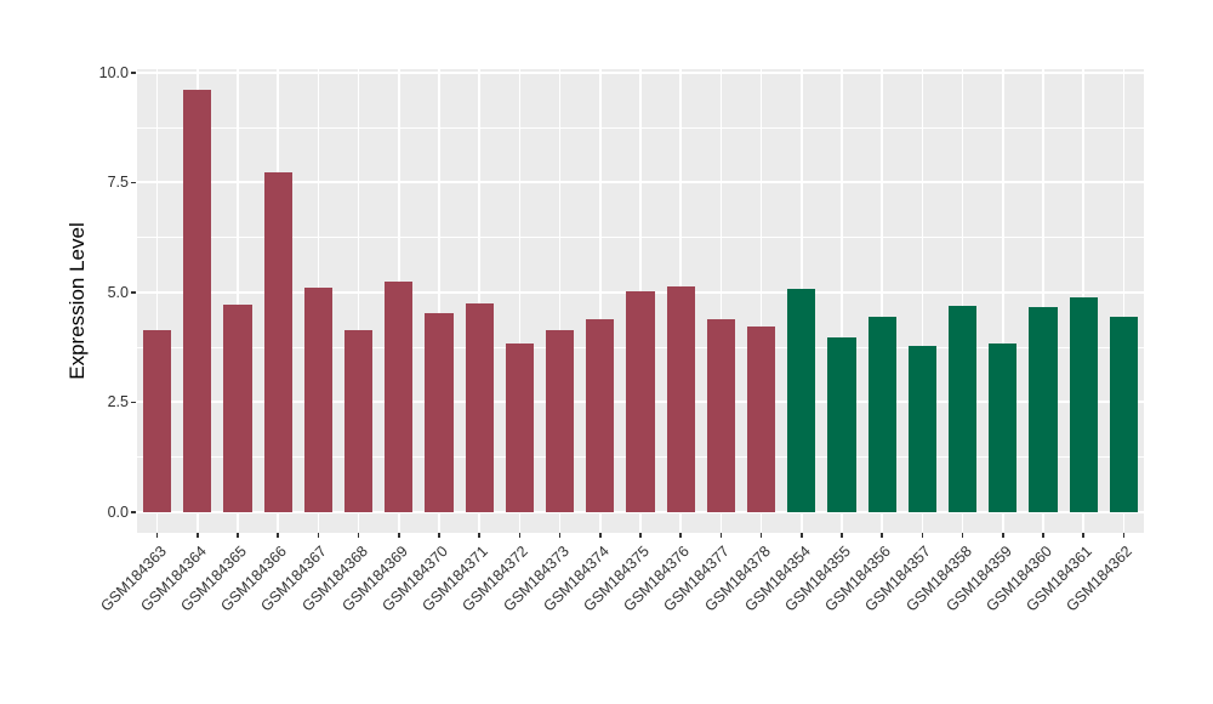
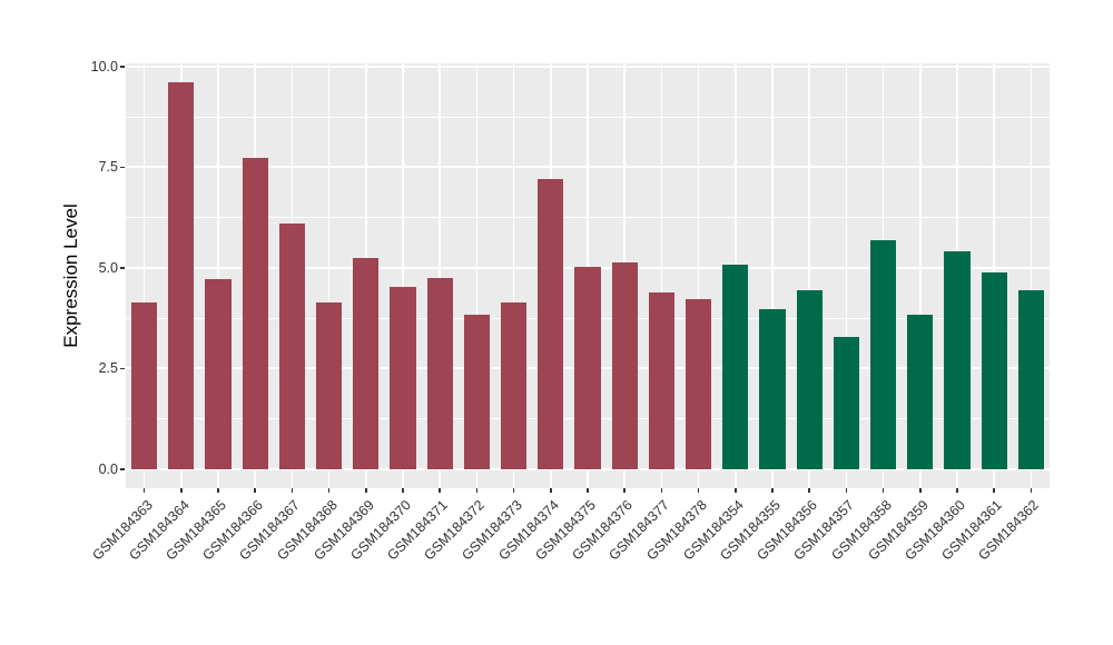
GSM184367: 5.1 -> 6.1
GSM184374: 4.4 -> 7.2
GSM184357: 3.8 -> 3.3
GSM184358: 4.7 -> 5.7
GSM184360: 4.7 -> 5.4
